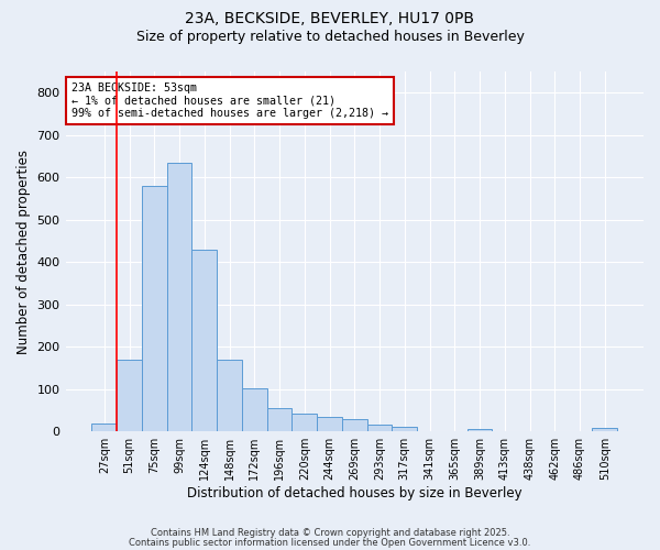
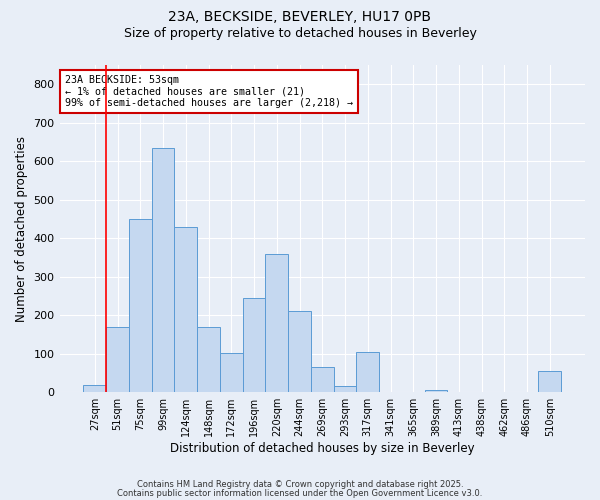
75sqm: 580 -> 450
196sqm: 55 -> 245
220sqm: 42 -> 360
244sqm: 35 -> 210
269sqm: 30 -> 65
317sqm: 11 -> 105
510sqm: 8 -> 55
